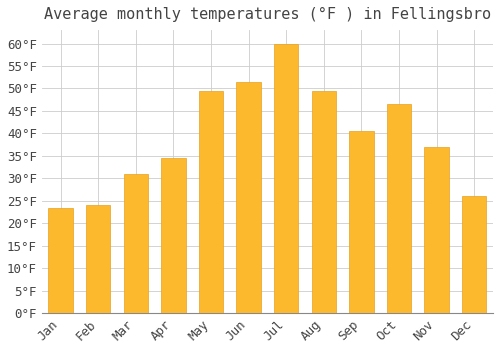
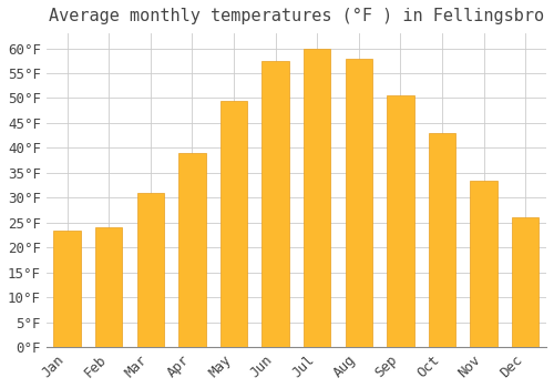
Apr: 34.5°F -> 39.0°F
Jun: 51.5°F -> 57.5°F
Aug: 49.5°F -> 58.0°F
Sep: 40.5°F -> 50.5°F
Oct: 46.5°F -> 43.0°F
Nov: 37.0°F -> 33.5°F
